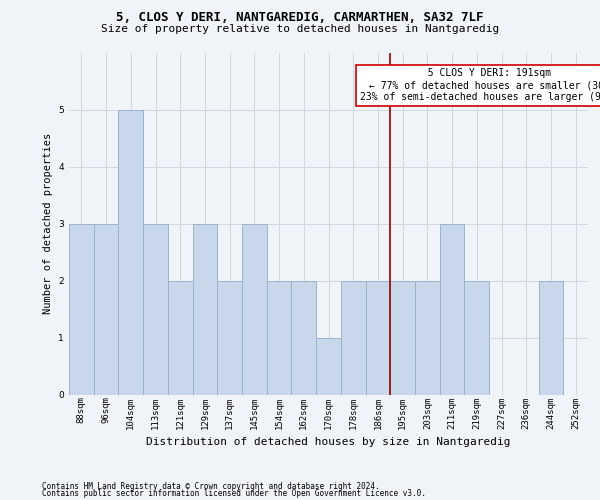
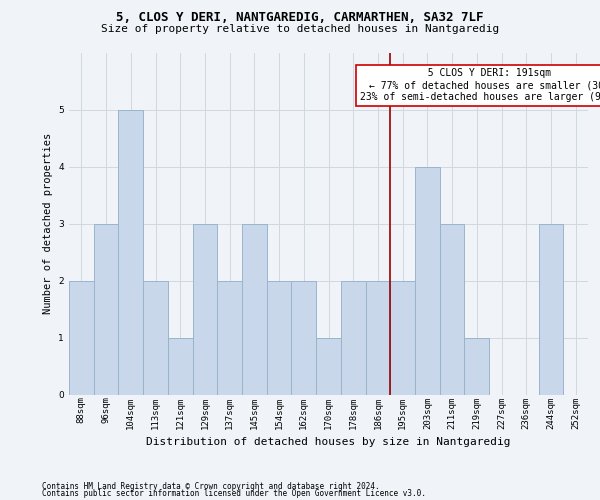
88sqm: 3 -> 2
113sqm: 3 -> 2
121sqm: 2 -> 1
203sqm: 2 -> 4
219sqm: 2 -> 1
244sqm: 2 -> 3
